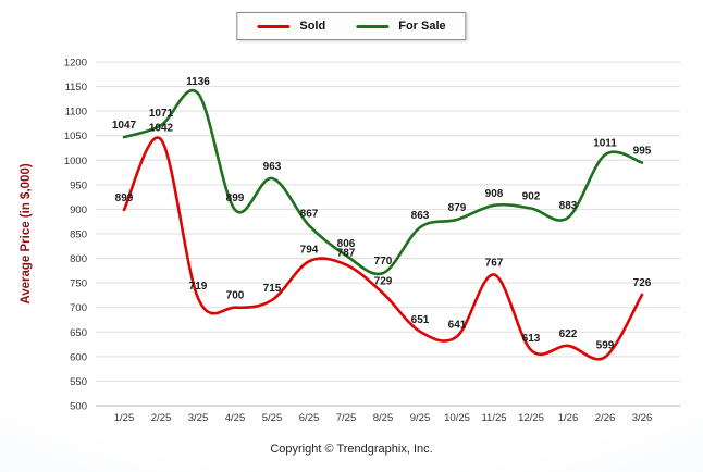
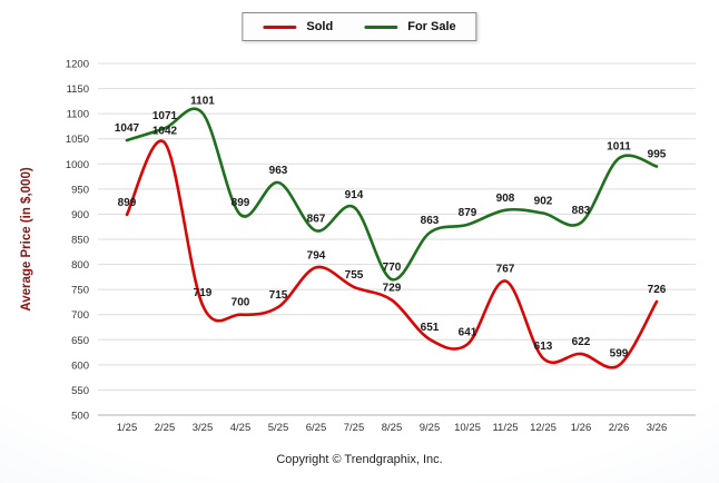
For Sale/3/25: 1136 -> 1101
Sold/7/25: 787 -> 755
For Sale/7/25: 806 -> 914
